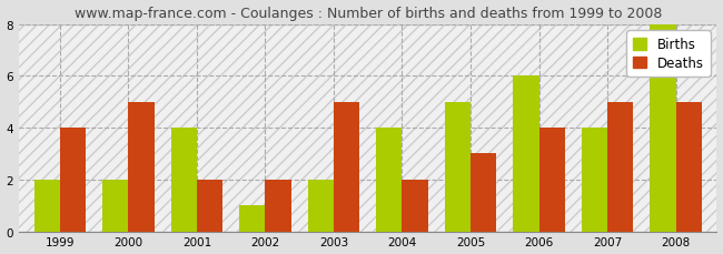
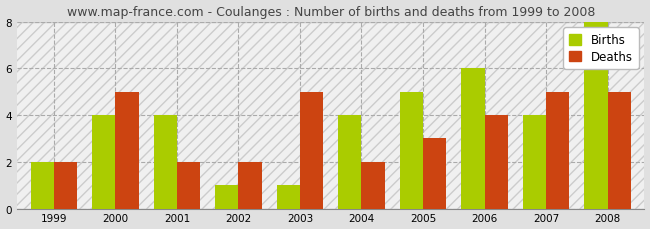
Deaths/1999: 4 -> 2
Births/2000: 2 -> 4
Births/2003: 2 -> 1
